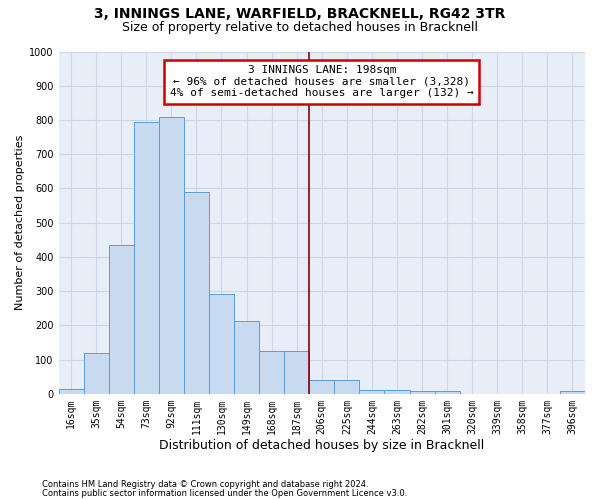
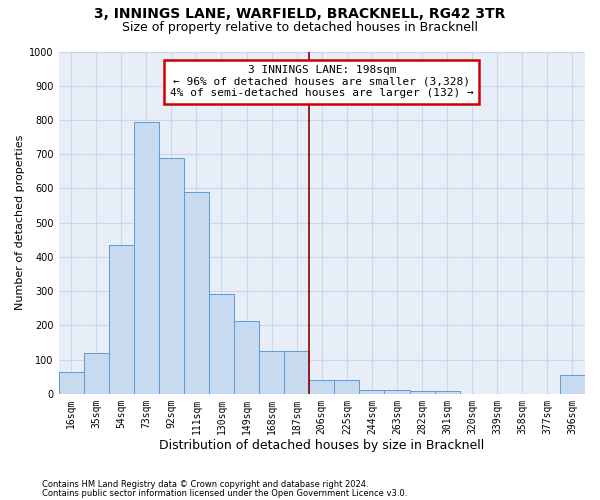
16sqm: 15 -> 65
92sqm: 808 -> 690
396sqm: 8 -> 55
